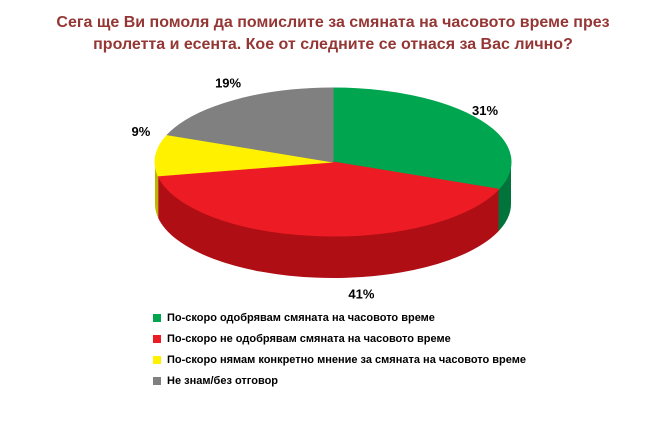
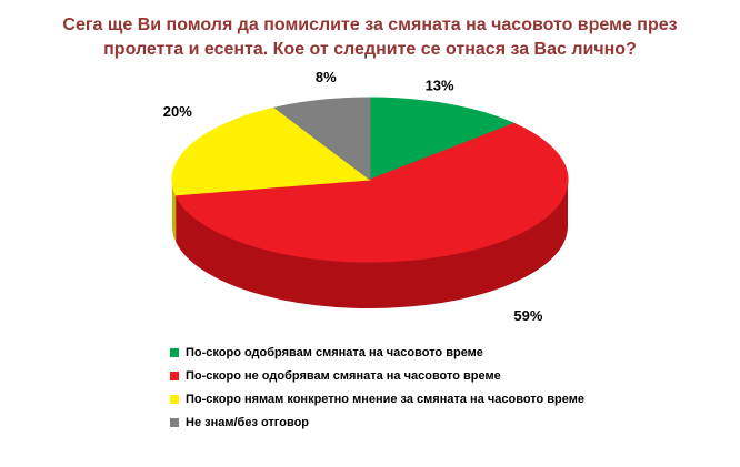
По-скоро одобрявам смяната на часовото време: 31% -> 13%
По-скоро не одобрявам смяната на часовото време: 41% -> 59%
По-скоро нямам конкретно мнение за смяната на часовото време: 9% -> 20%
Не знам/без отговор: 19% -> 8%
